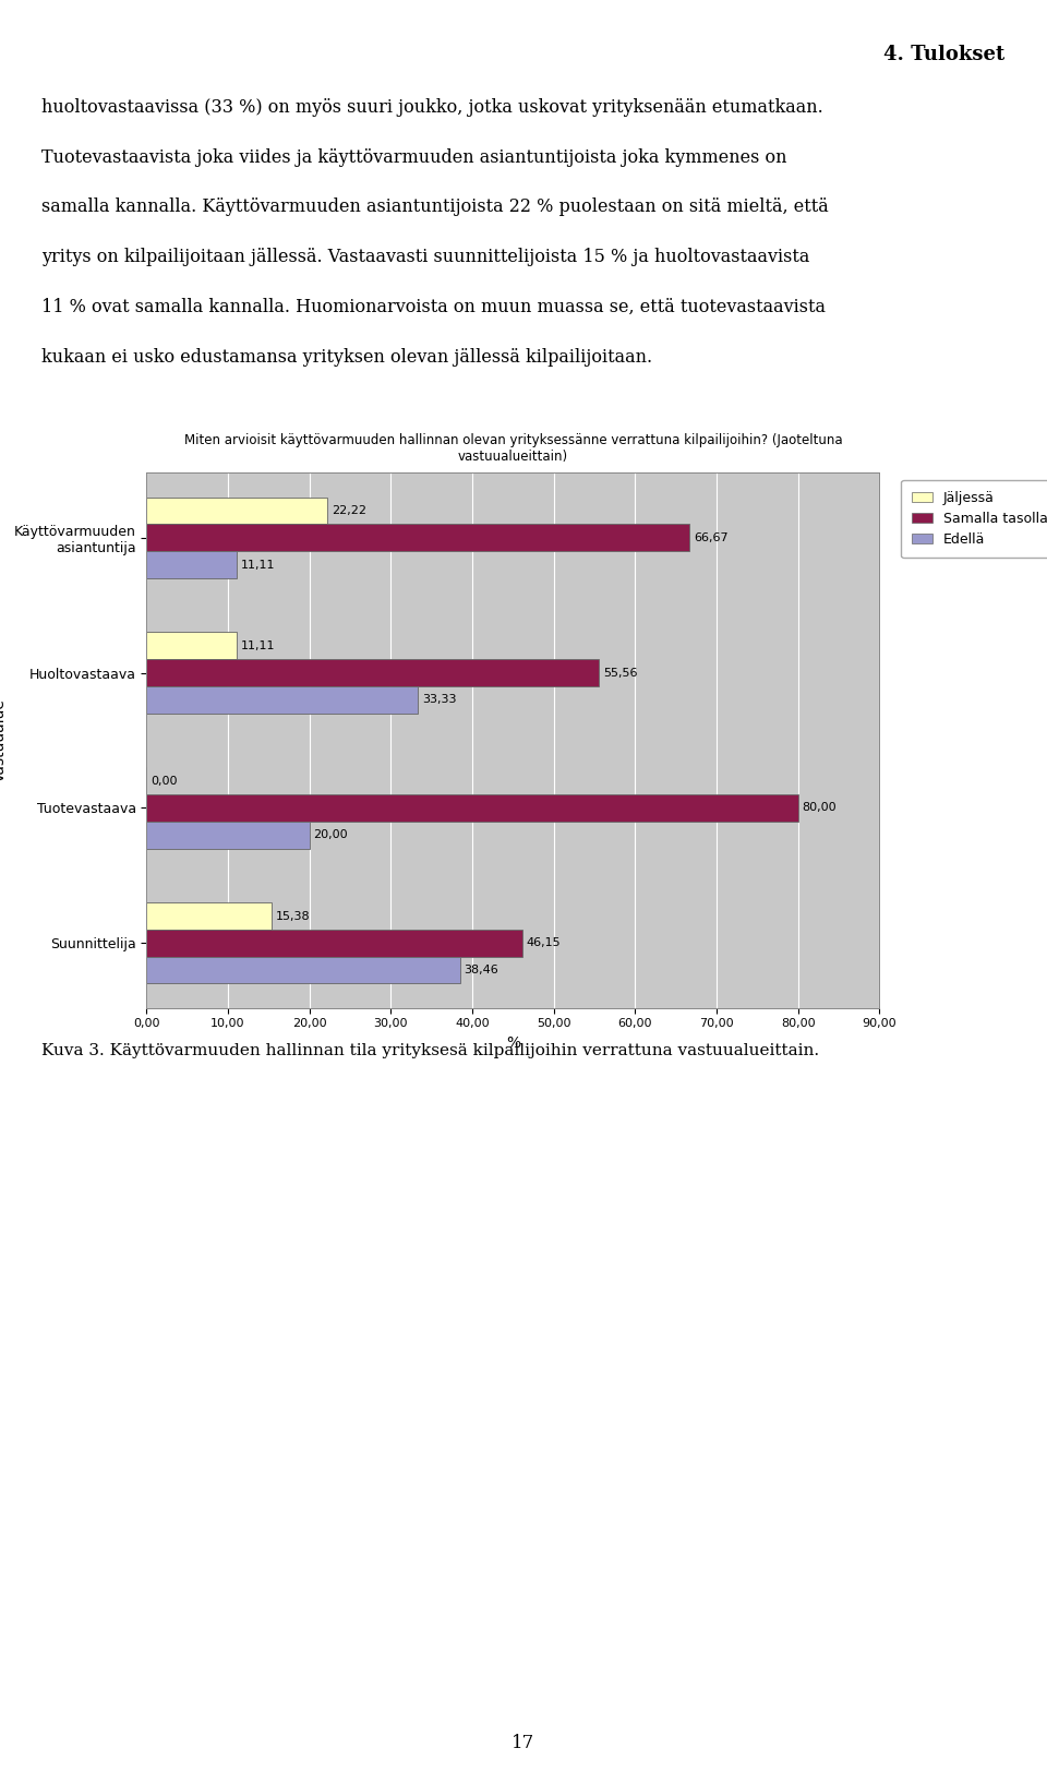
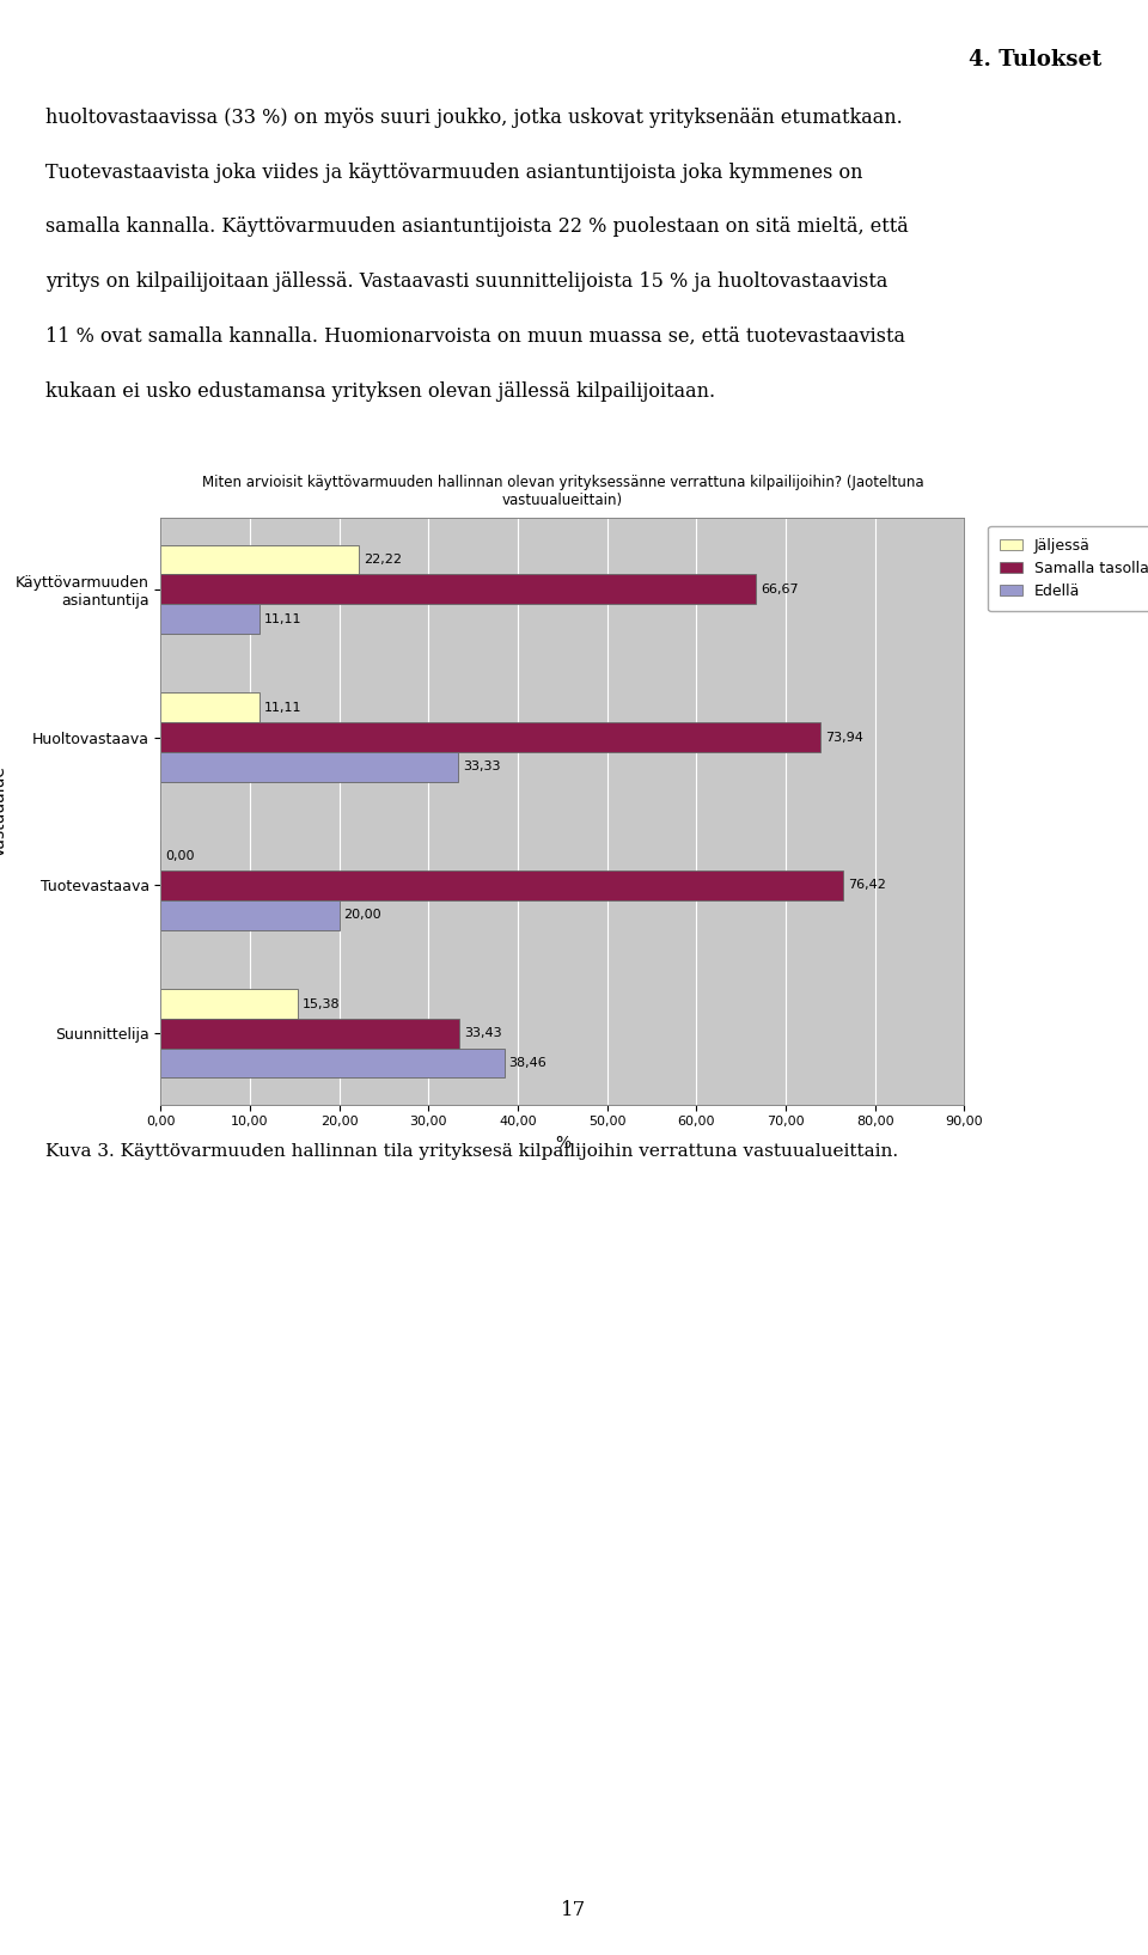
Samalla tasolla/Huoltovastaava: 55,56 -> 73,94
Samalla tasolla/Tuotevastaava: 80,00 -> 76,42
Samalla tasolla/Suunnittelija: 46,15 -> 33,43
